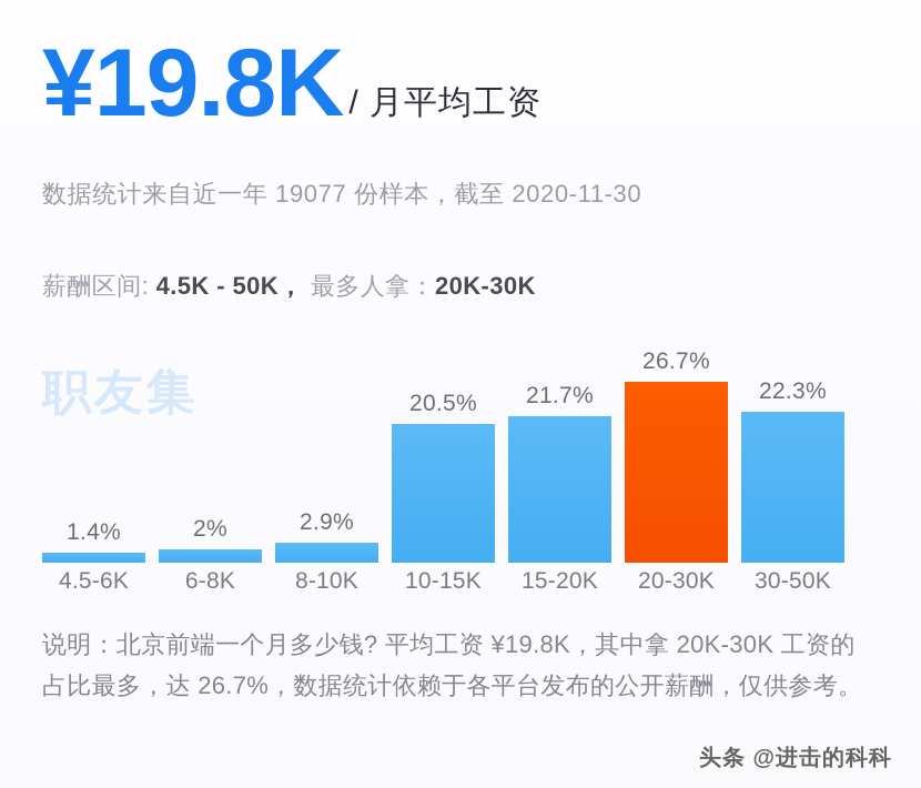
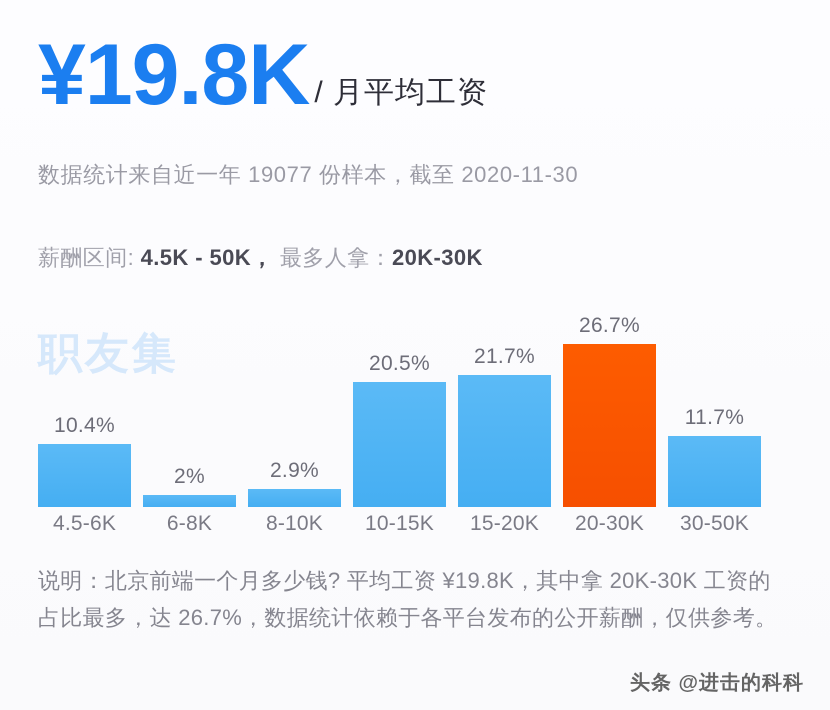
4.5-6K: 1.4% -> 10.4%
30-50K: 22.3% -> 11.7%
